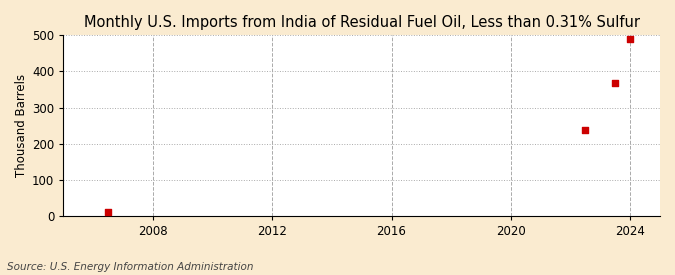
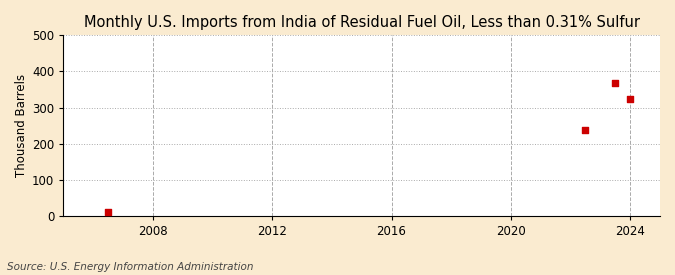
2024: 490 -> 325
